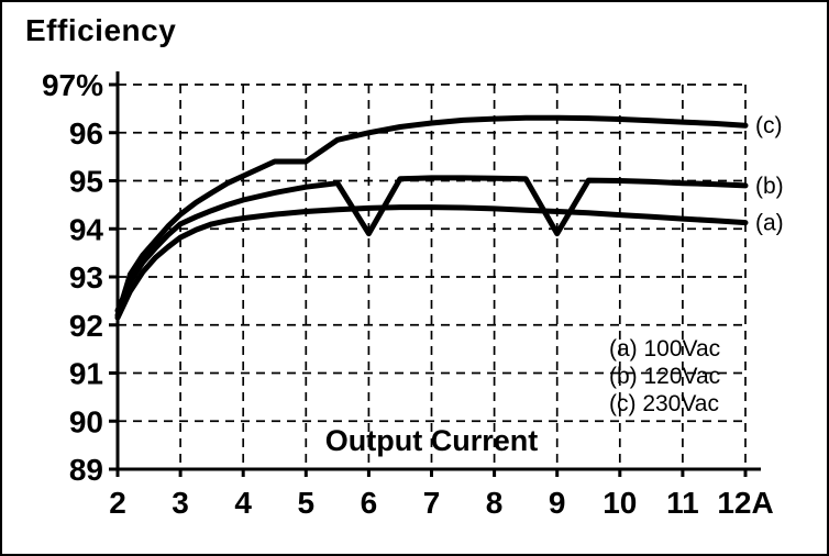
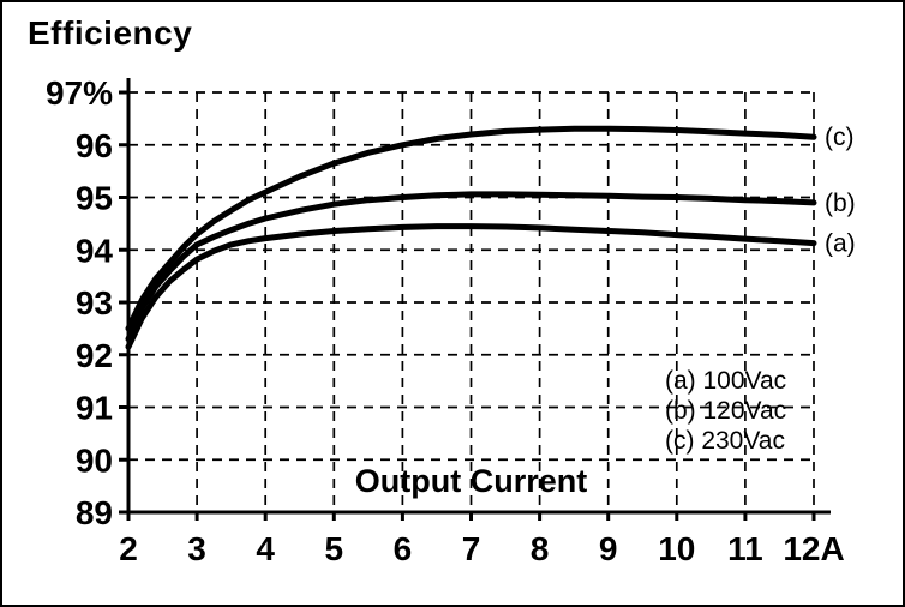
(c)/2: 92.2% -> 92.5%
(c)/5: 95.4% -> 95.7%
(b)/6: 93.9% -> 95.0%
(b)/9: 93.9% -> 95.0%
